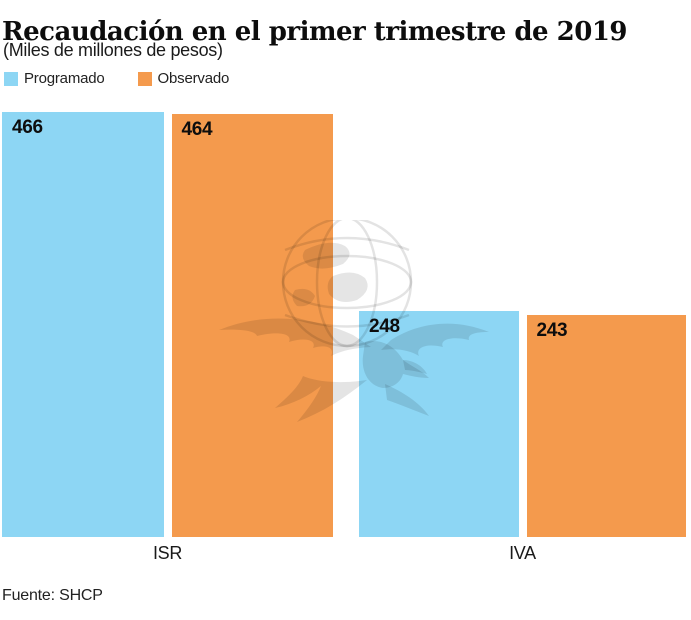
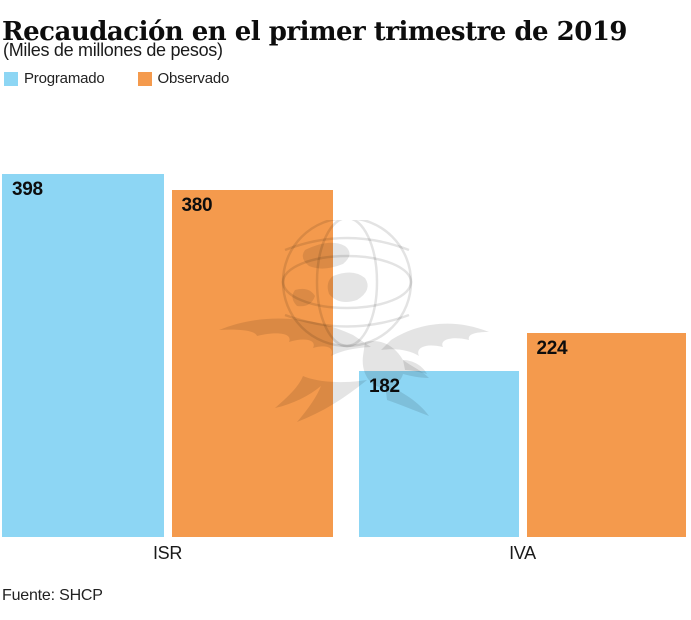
Programado/ISR: 466 -> 398
Observado/ISR: 464 -> 380
Programado/IVA: 248 -> 182
Observado/IVA: 243 -> 224
